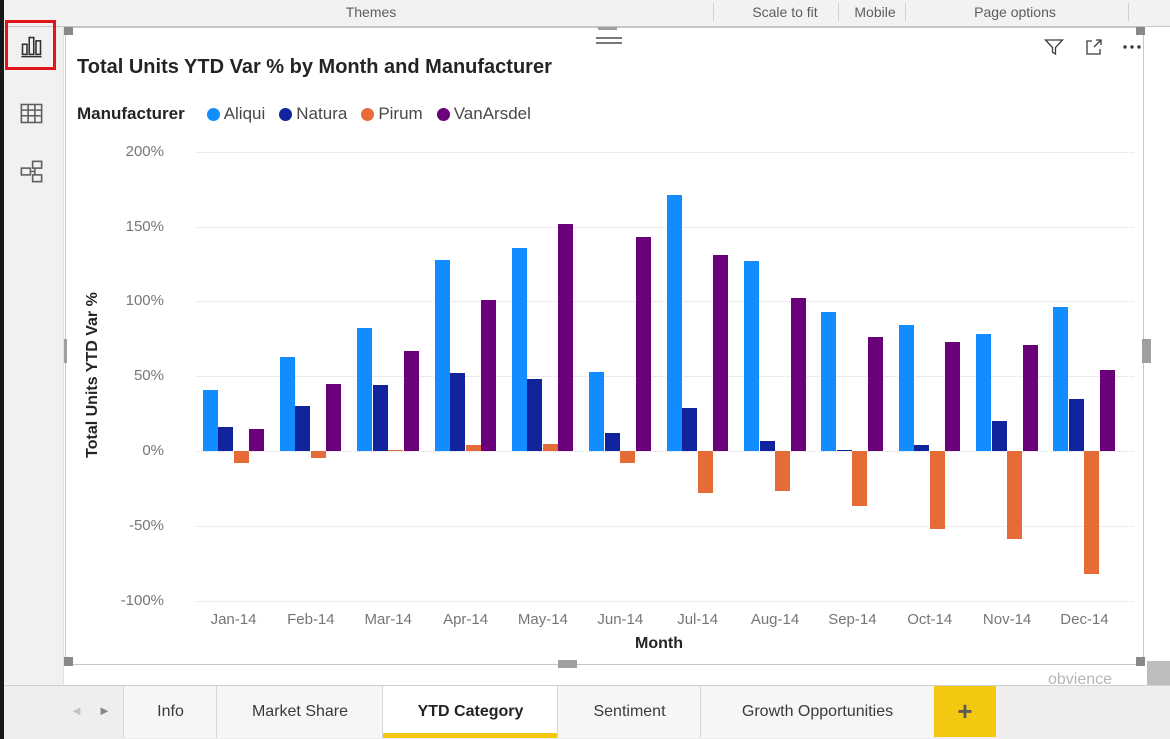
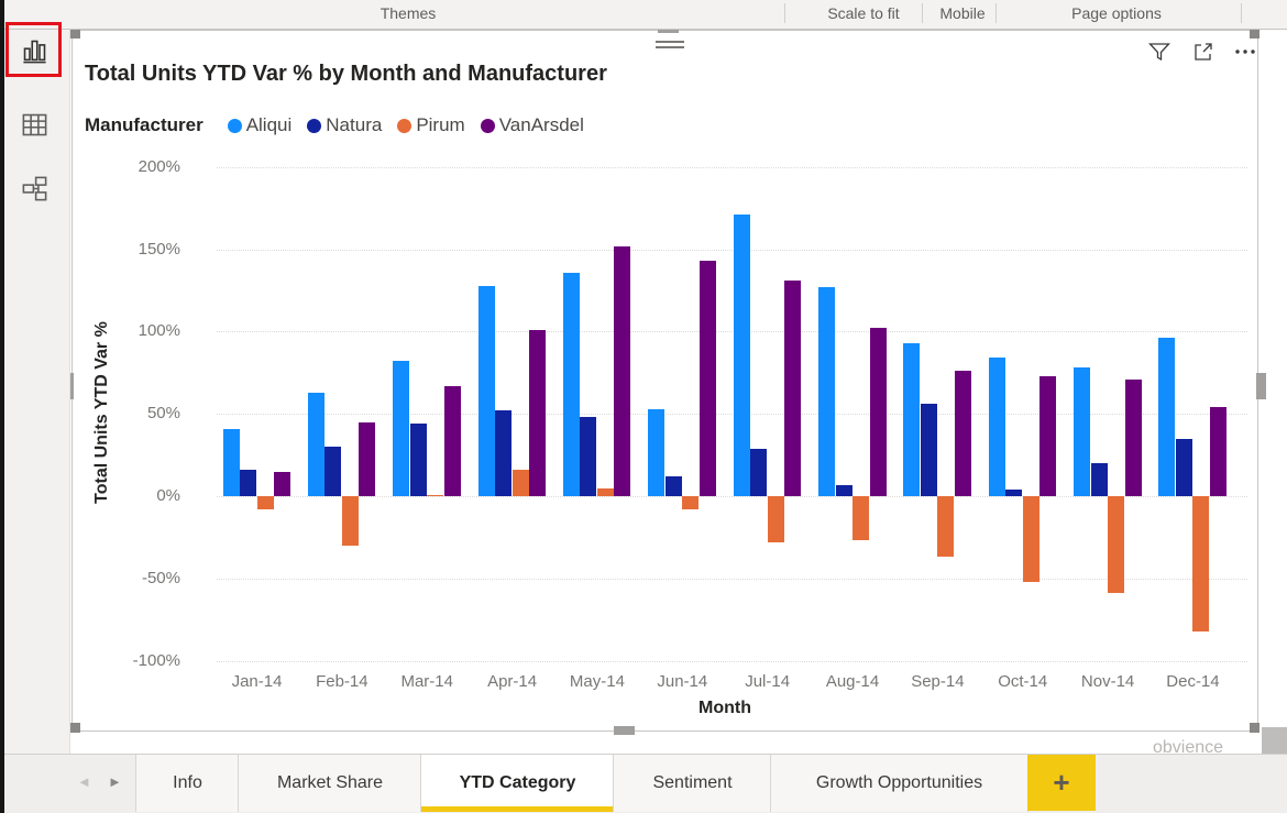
Pirum/Feb-14: -5% -> -30%
Pirum/Apr-14: 4% -> 16%
Natura/Sep-14: 1% -> 56%
